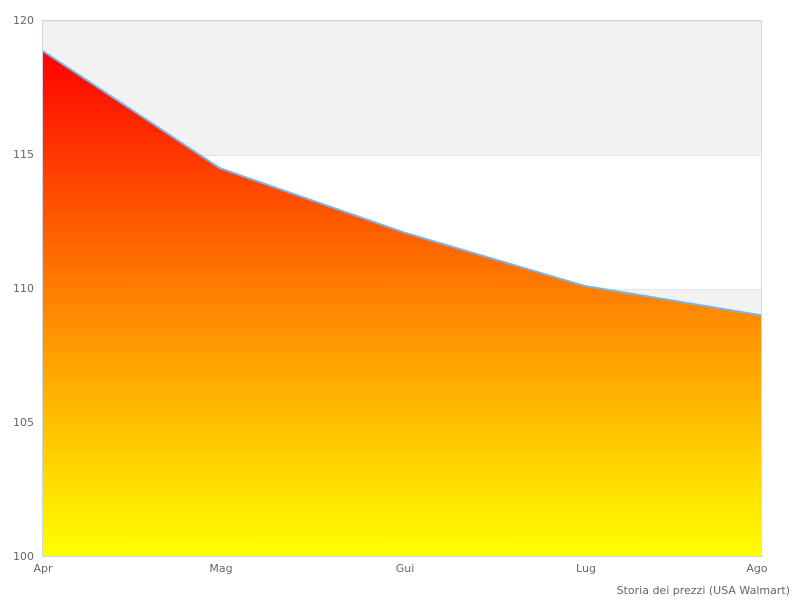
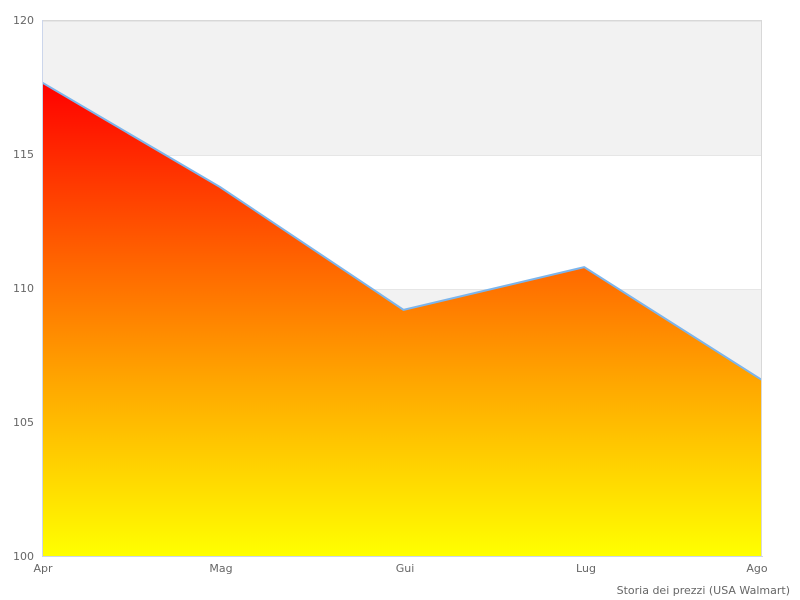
Apr: 118.9 -> 117.7
Mag: 114.5 -> 113.8
Gui: 112.1 -> 109.2
Lug: 110.1 -> 110.8
Ago: 109.0 -> 106.6
